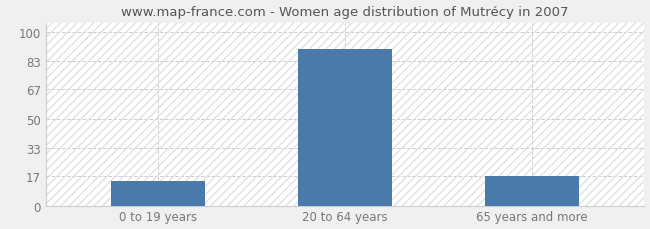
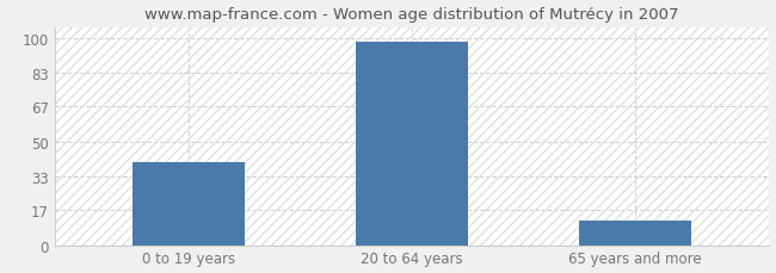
0 to 19 years: 14 -> 40
20 to 64 years: 90 -> 98
65 years and more: 17 -> 12
